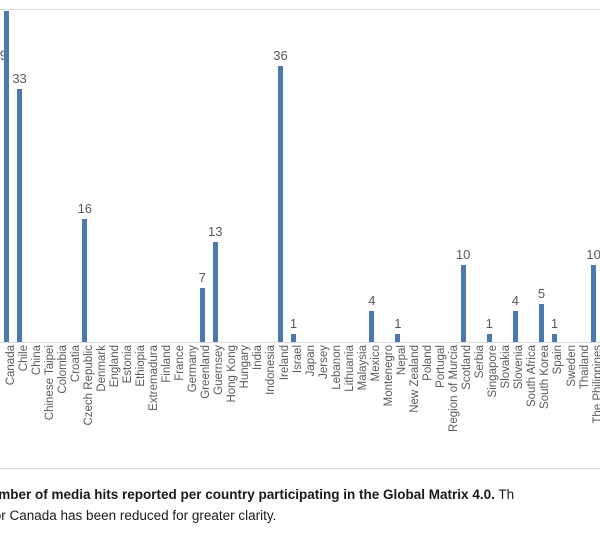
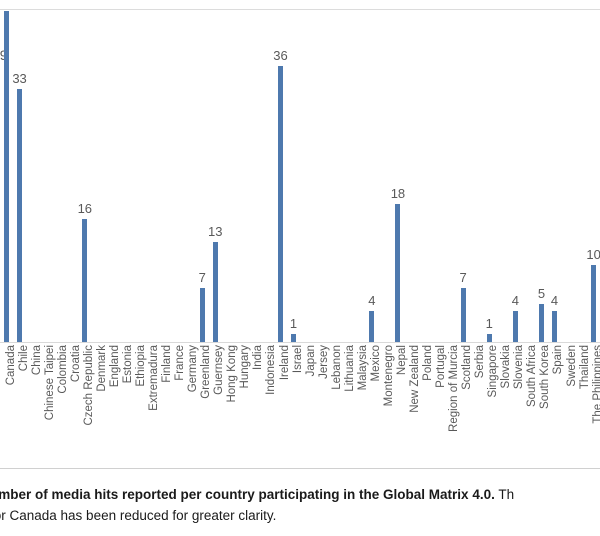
Nepal: 1 -> 18
Scotland: 10 -> 7
Spain: 1 -> 4
